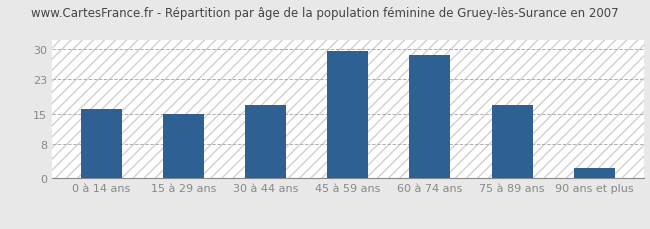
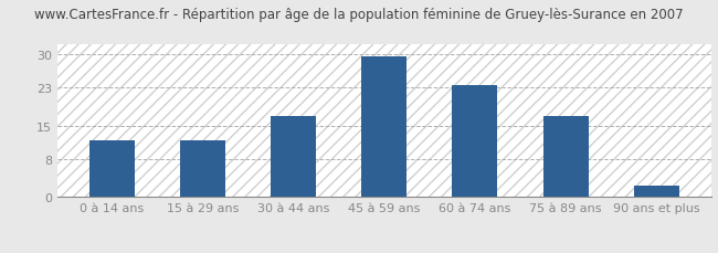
0 à 14 ans: 16.0 -> 12.0
15 à 29 ans: 15.0 -> 12.0
60 à 74 ans: 28.5 -> 23.5
